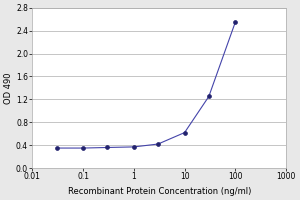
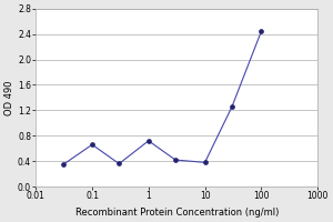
0.1: 0.35 -> 0.66
1: 0.37 -> 0.72
10: 0.62 -> 0.38
100: 2.55 -> 2.44
